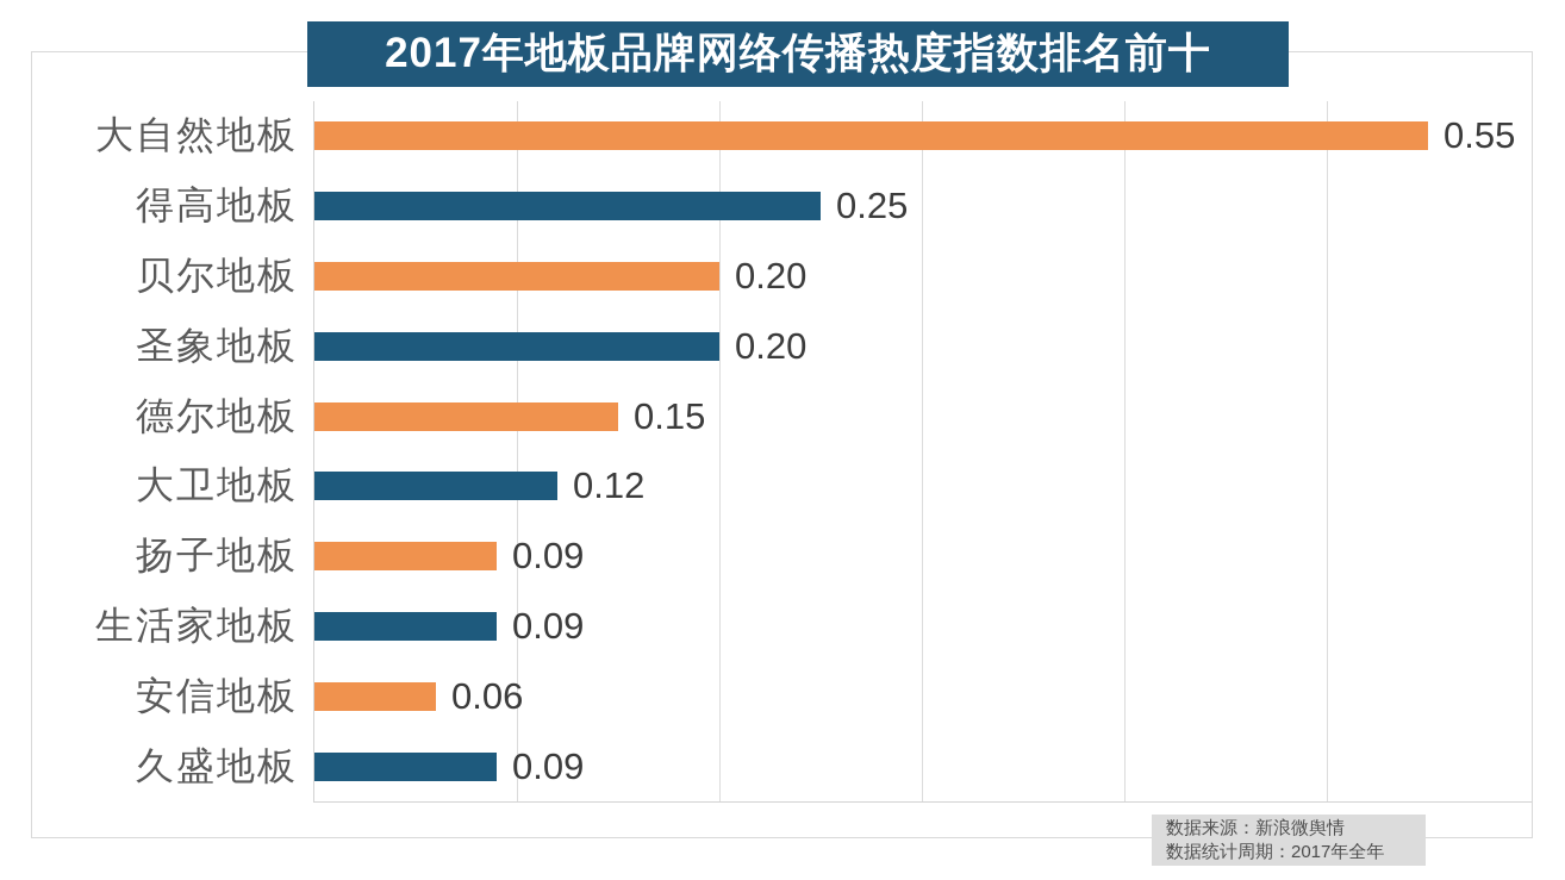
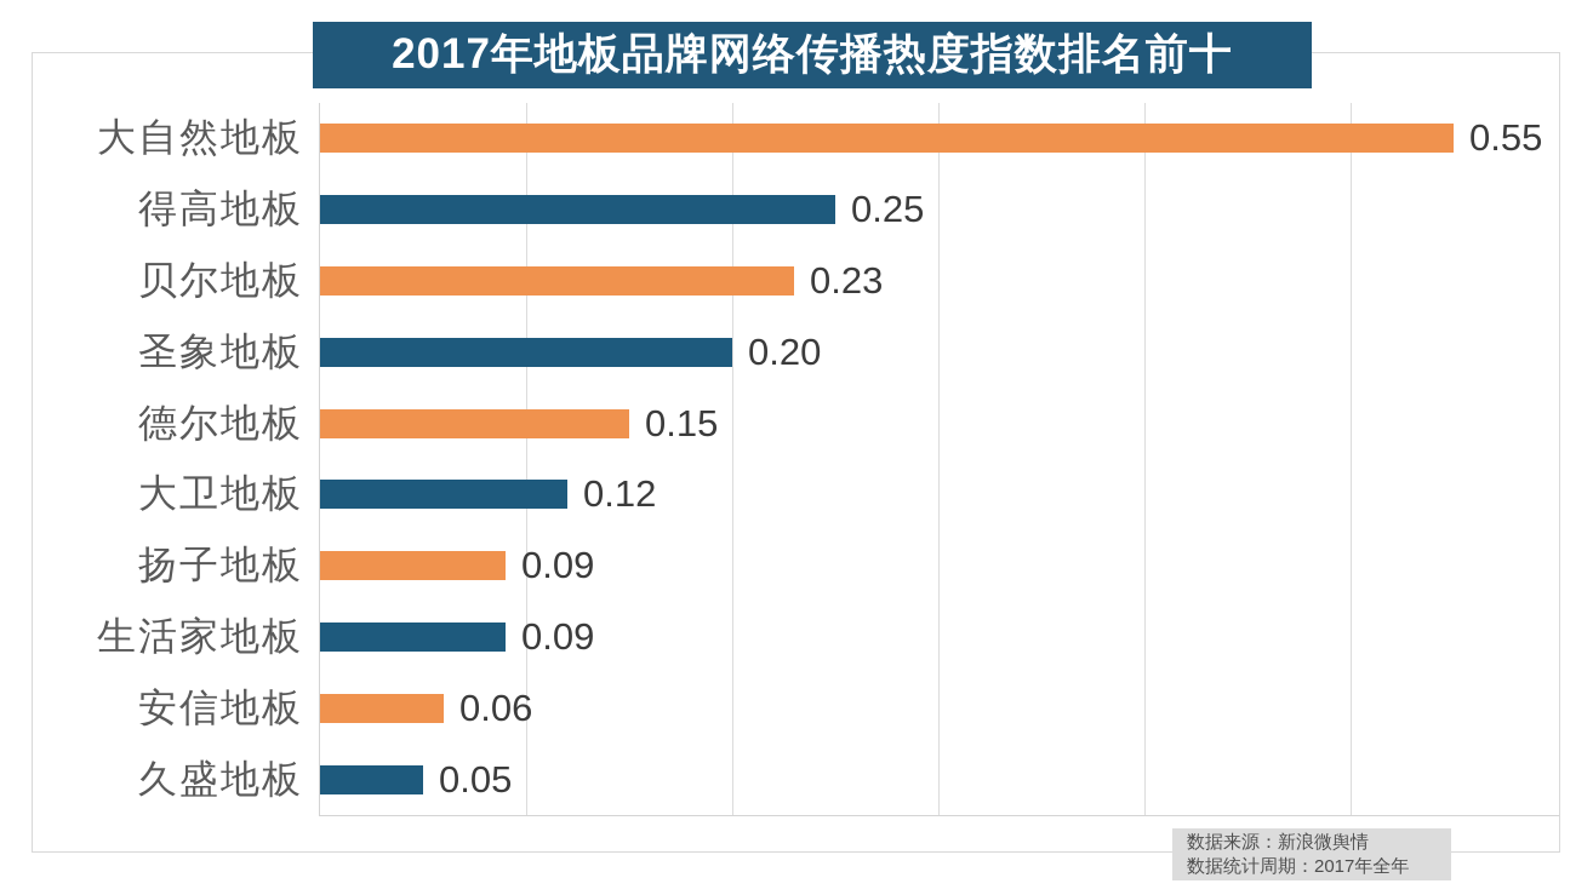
贝尔地板: 0.20 -> 0.23
久盛地板: 0.09 -> 0.05
